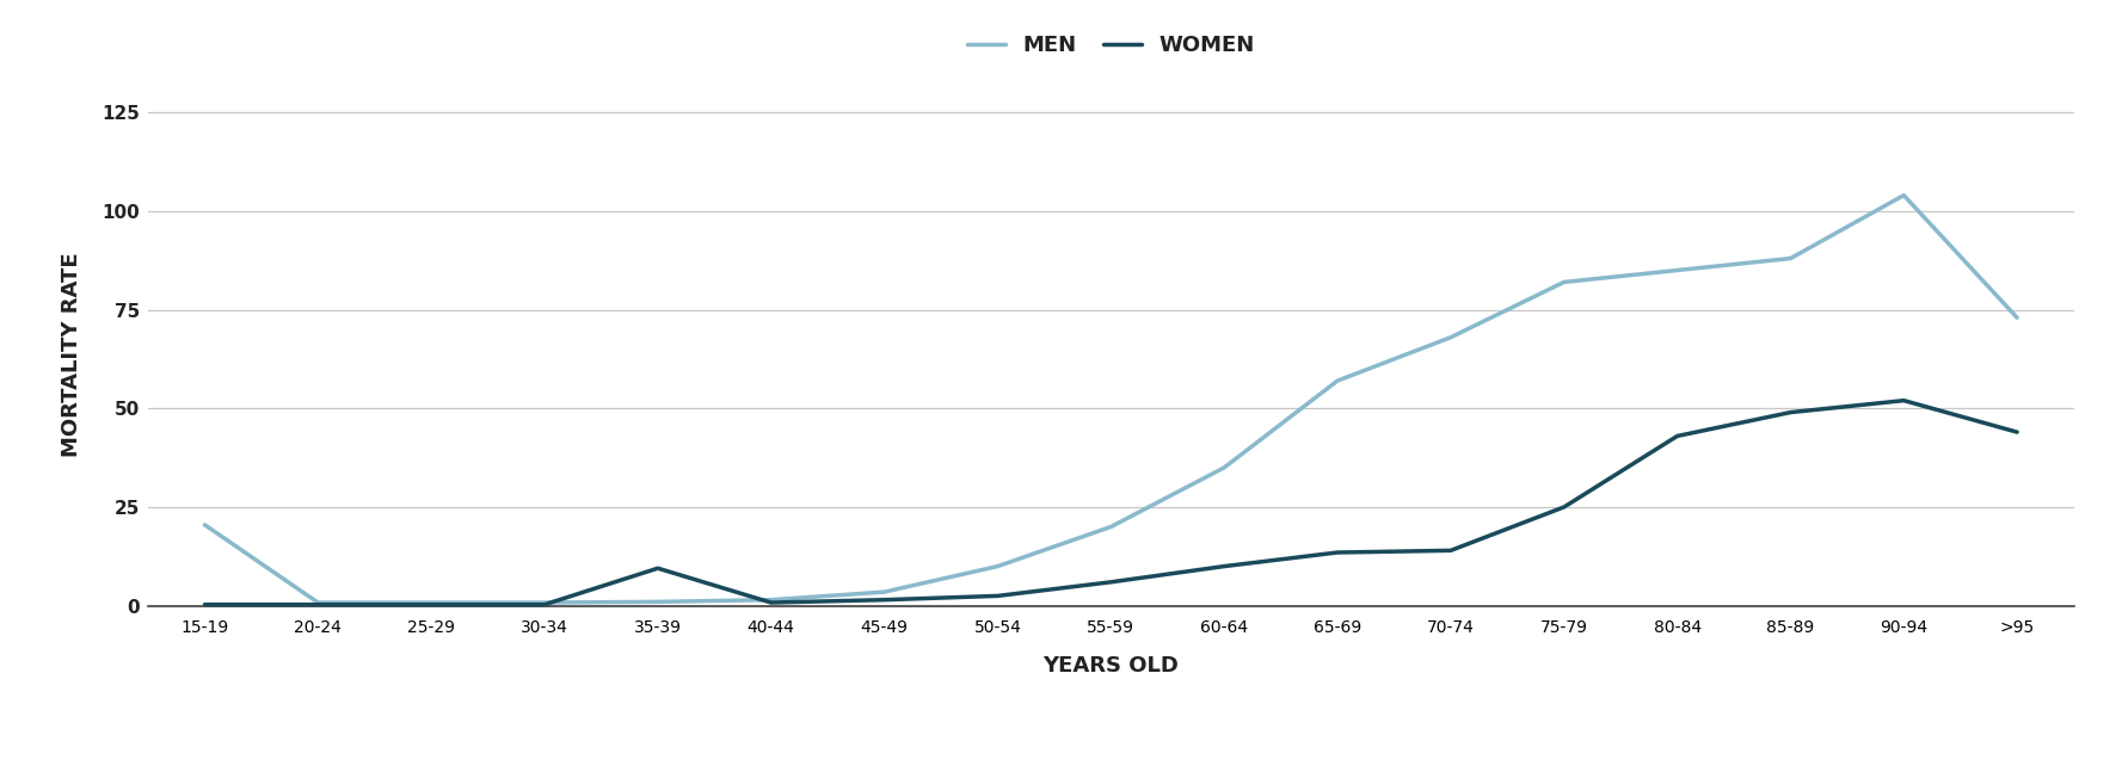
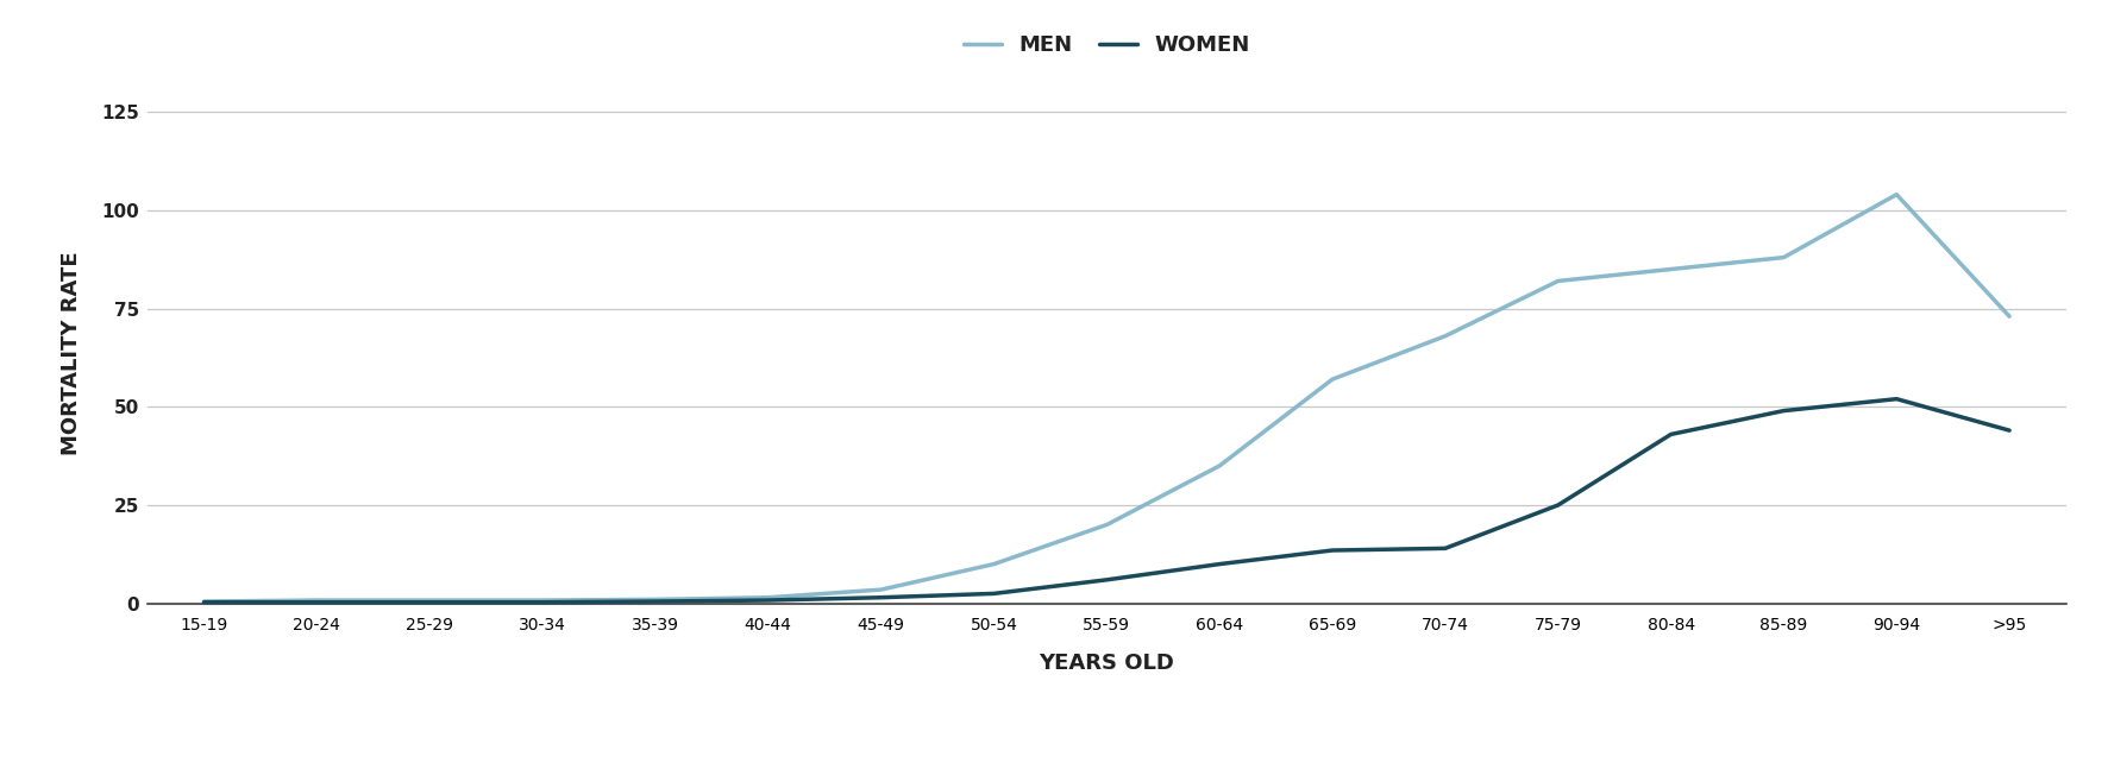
MEN/15-19: 20.5 -> 0.5
WOMEN/35-39: 9.5 -> 0.5
